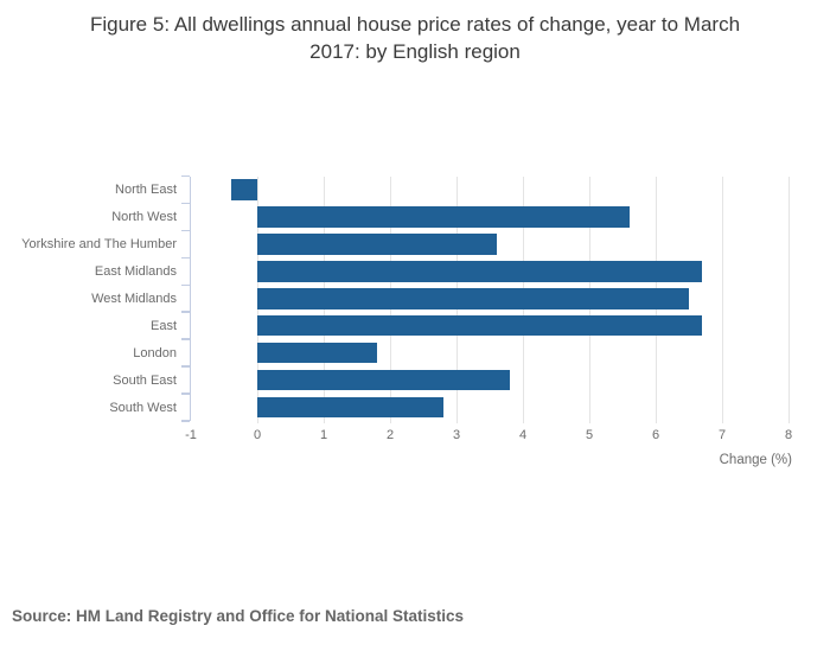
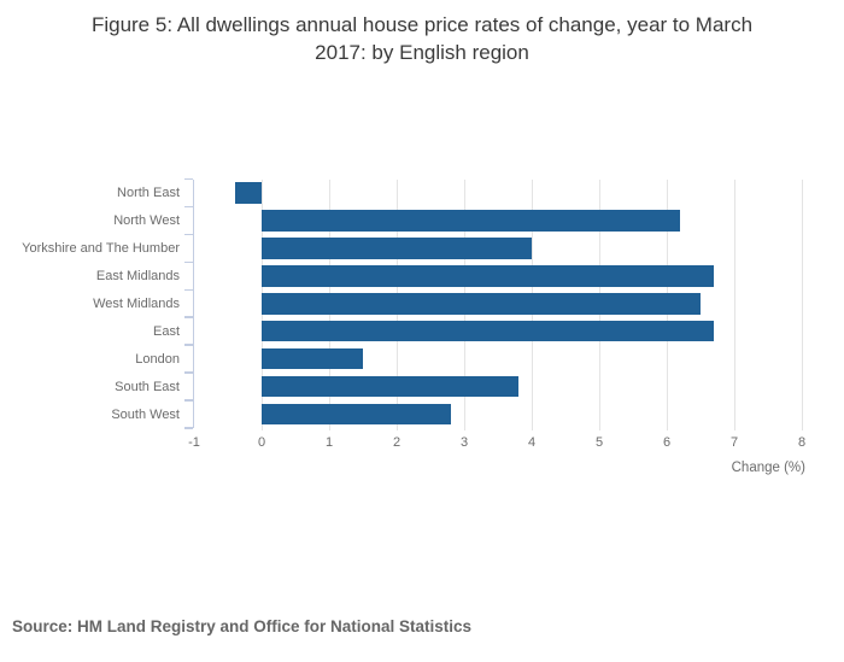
North West: 5.6 -> 6.2
Yorkshire and The Humber: 3.6 -> 4.0
London: 1.8 -> 1.5
